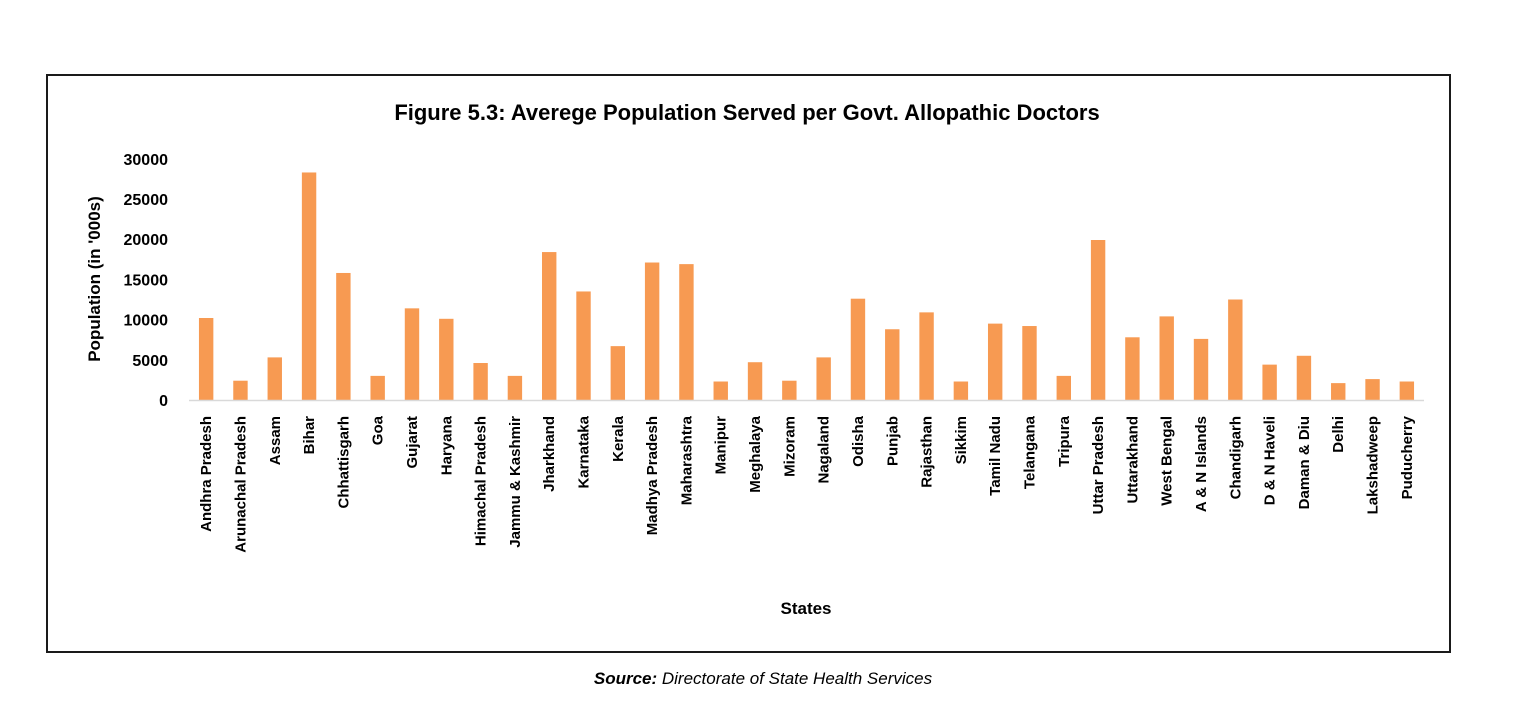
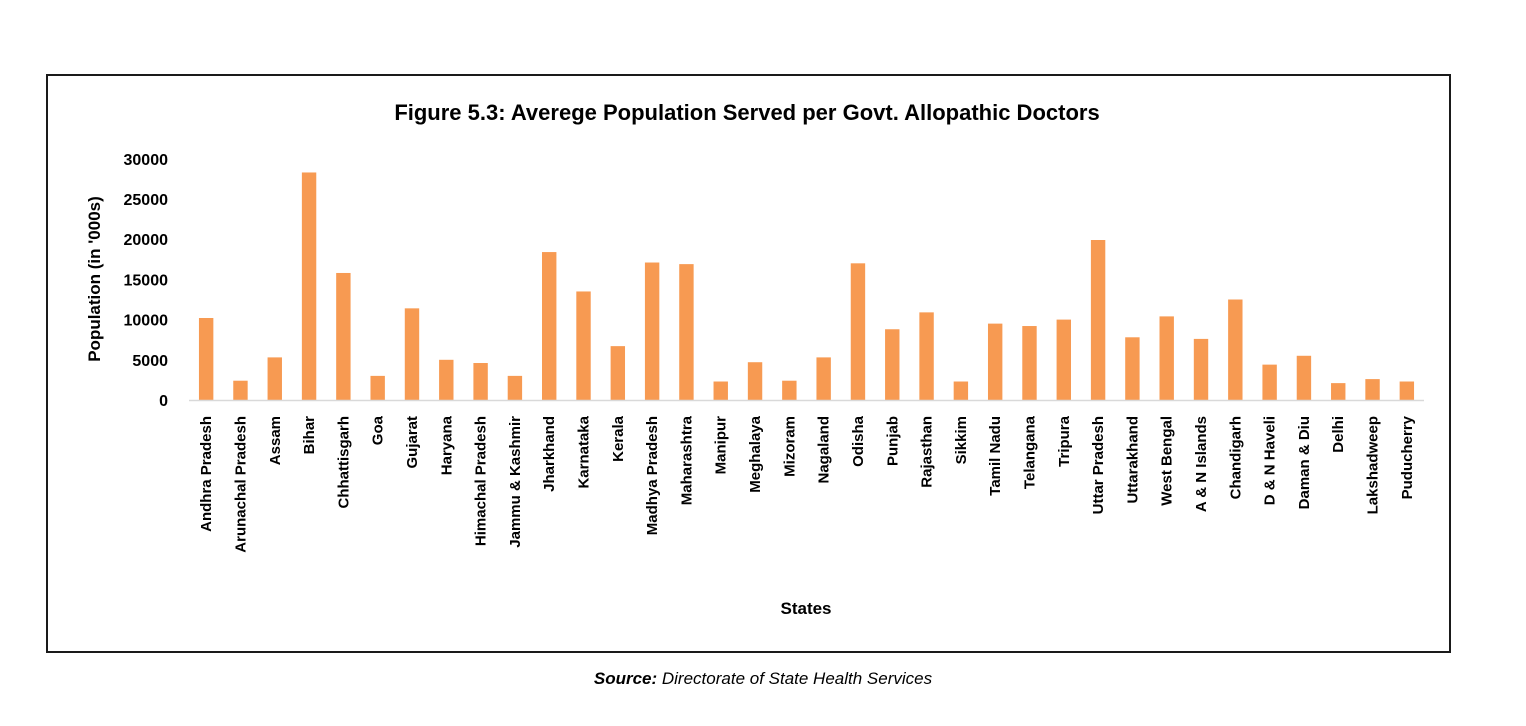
Haryana: 10000 -> 5000
Odisha: 13000 -> 17000
Tripura: 3000 -> 10000
